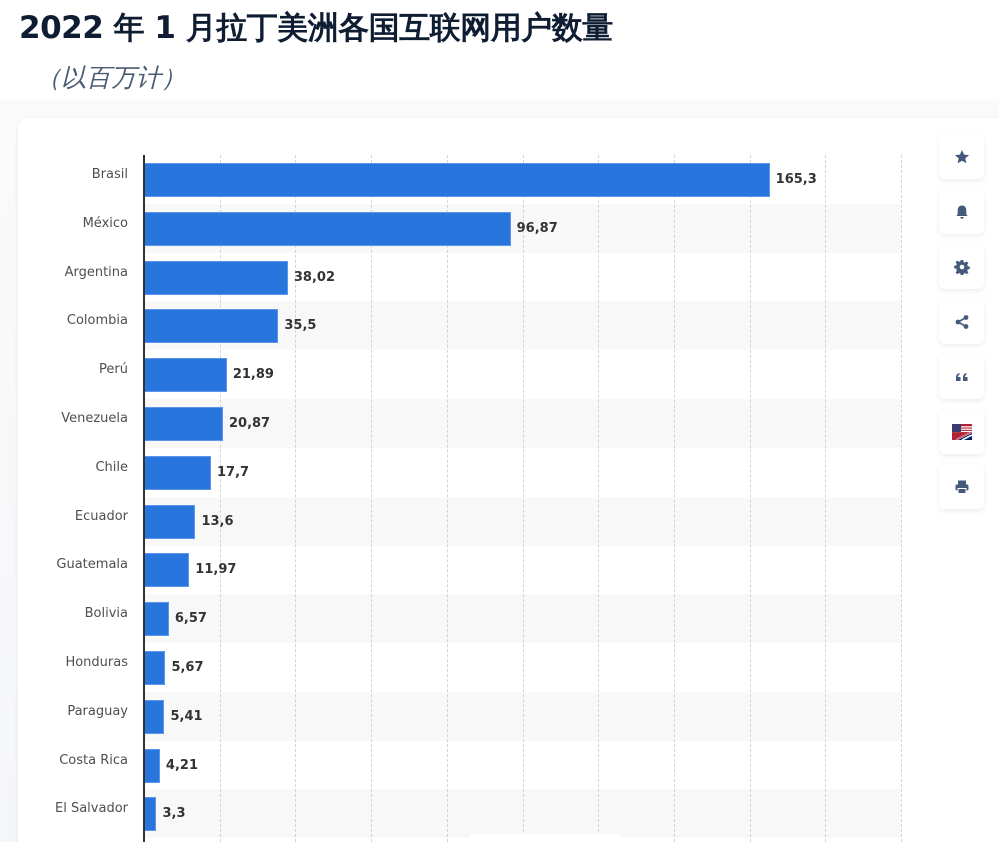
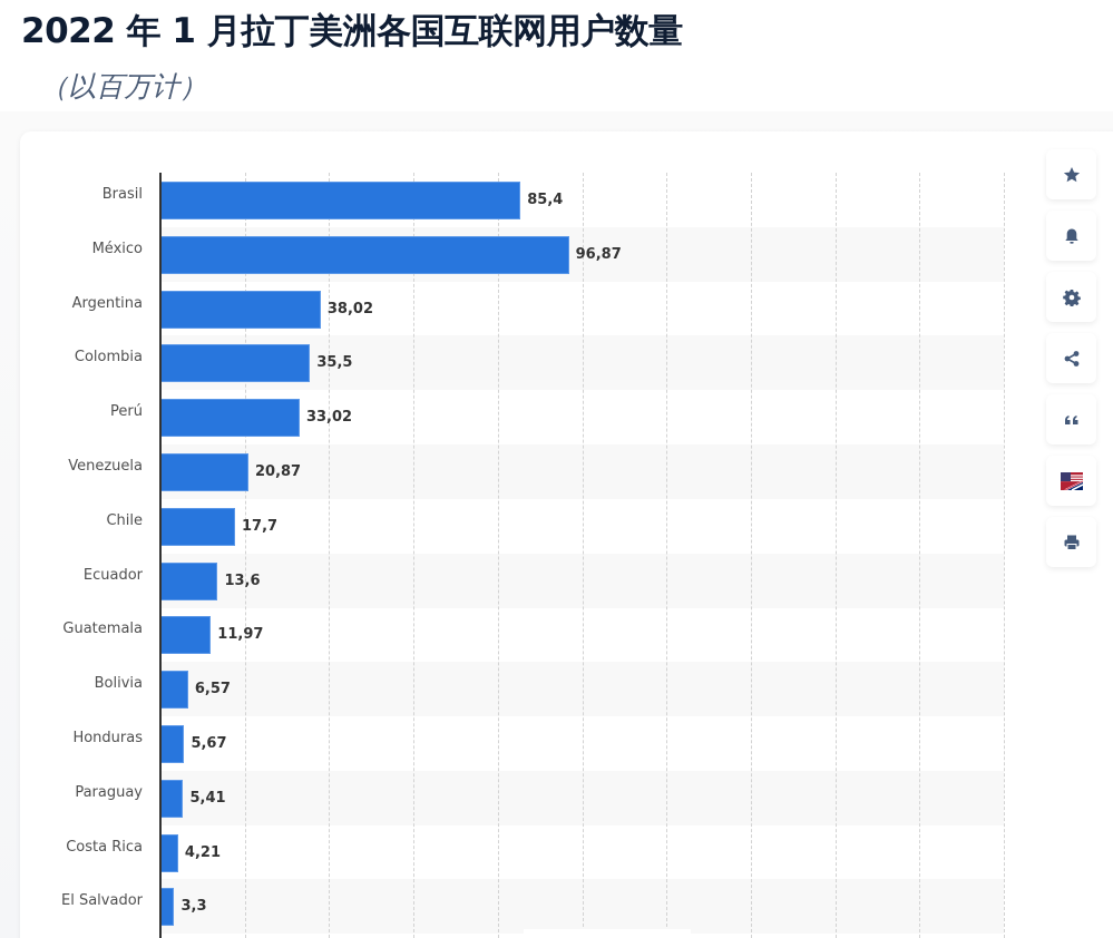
Brasil: 165,3 -> 85,4
Perú: 21,89 -> 33,02
